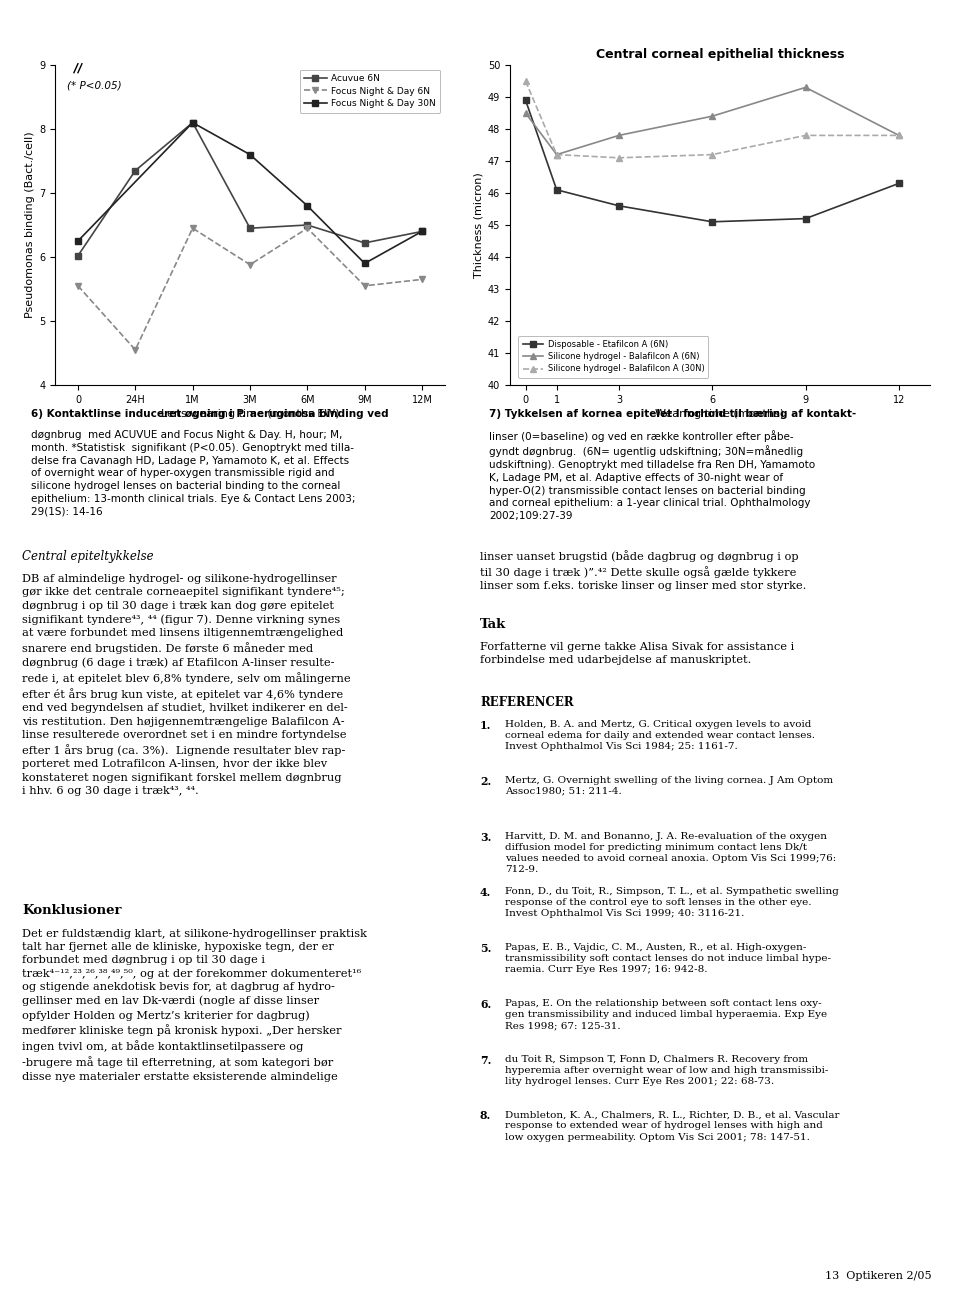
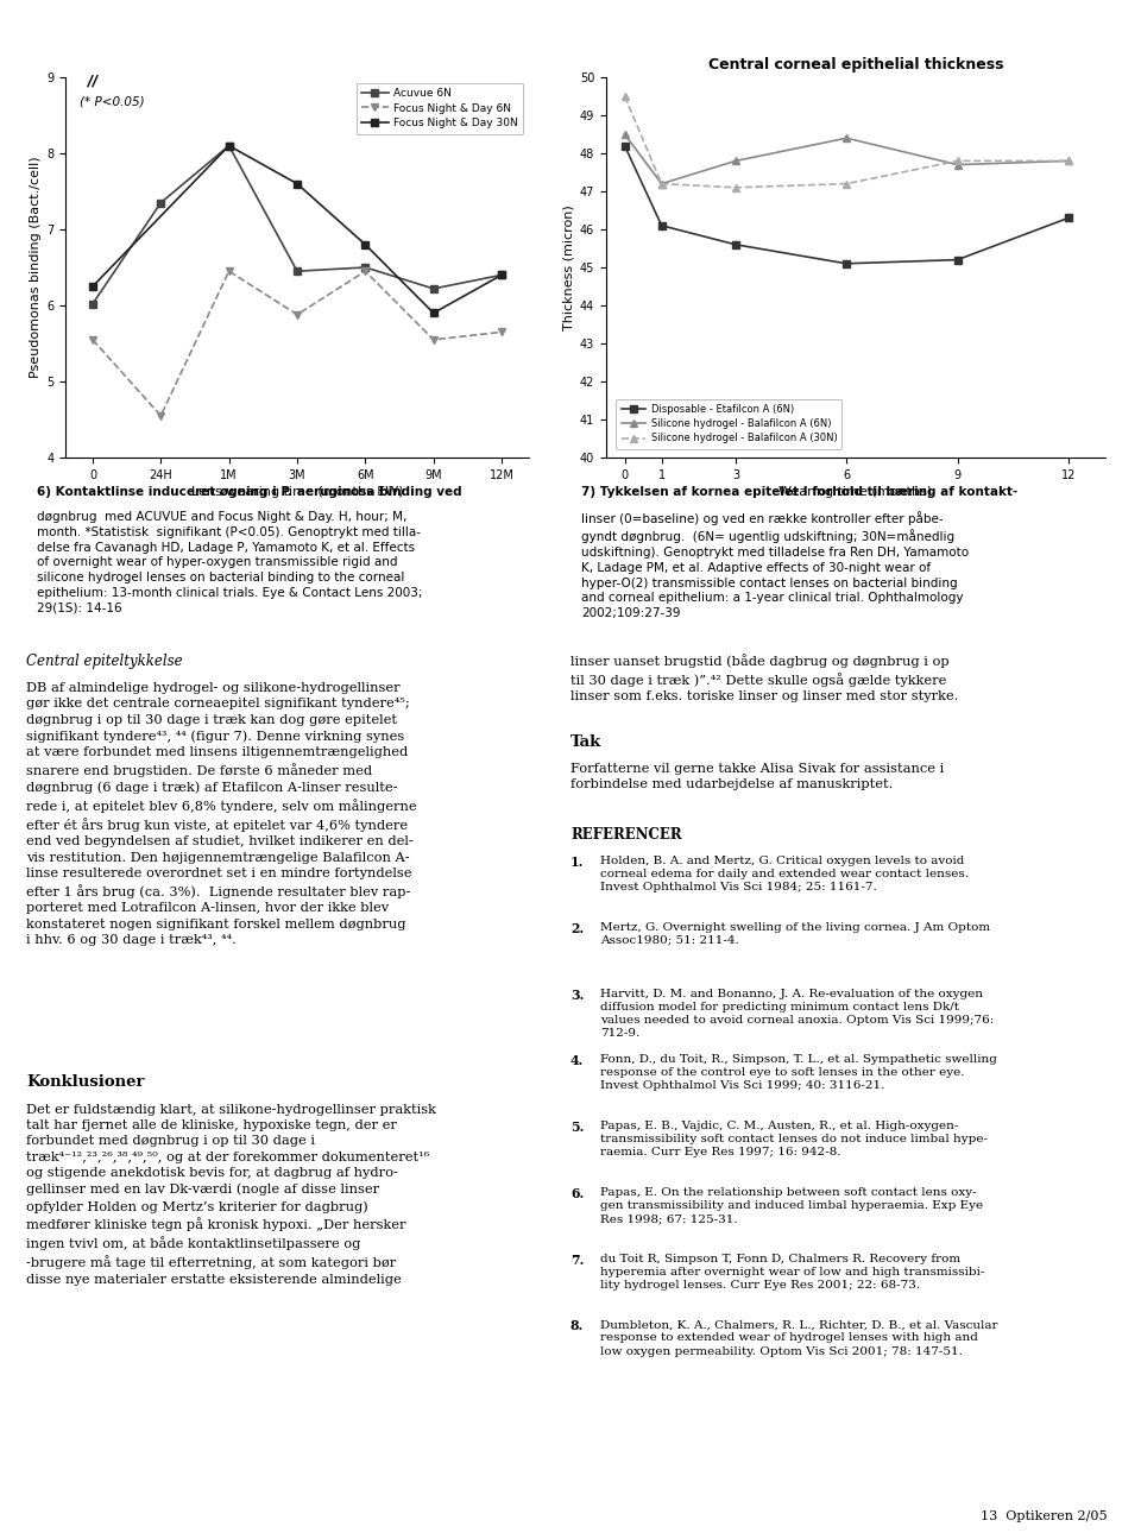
Central corneal epithelial thickness/Disposable - Etafilcon A (6N)/0: 48.9 -> 48.2
Central corneal epithelial thickness/Silicone hydrogel - Balafilcon A (6N)/9: 49.3 -> 47.7
